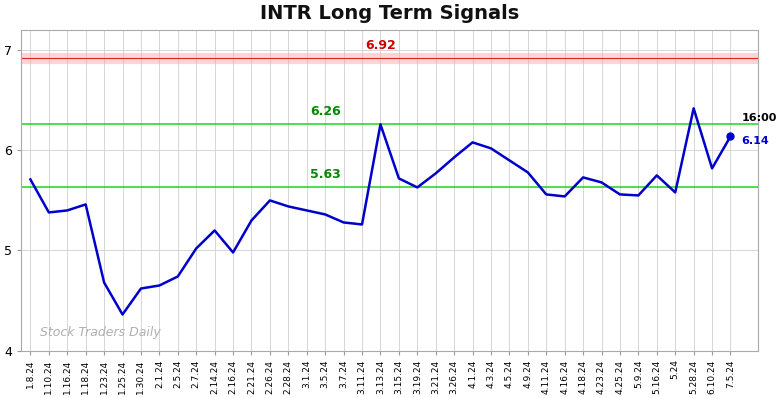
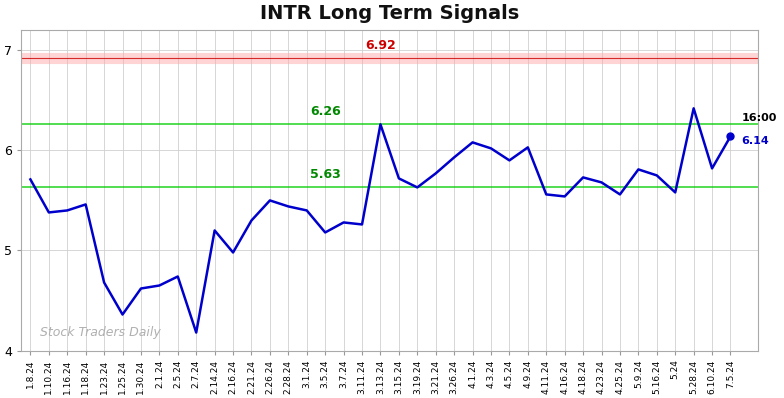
2.7.24: 5.02 -> 4.18
3.5.24: 5.36 -> 5.18
4.9.24: 5.78 -> 6.03
5.9.24: 5.55 -> 5.81
